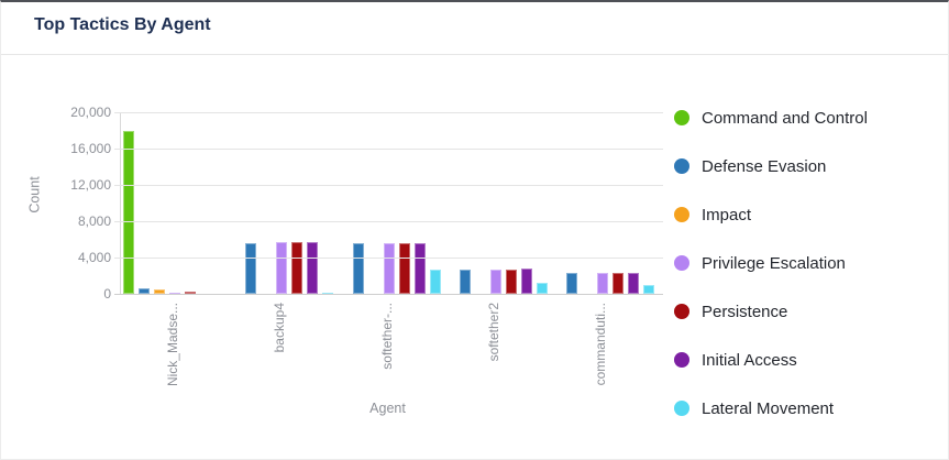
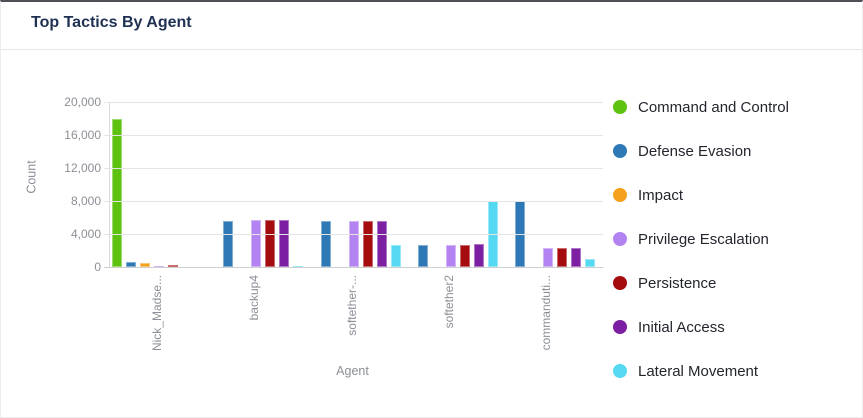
Lateral Movement/softether2: 1000 -> 8000
Defense Evasion/commanduti...: 2000 -> 8000
